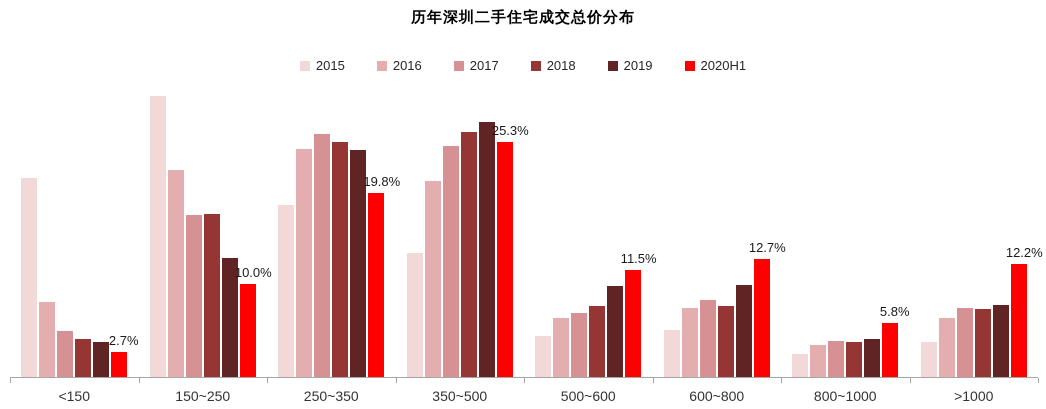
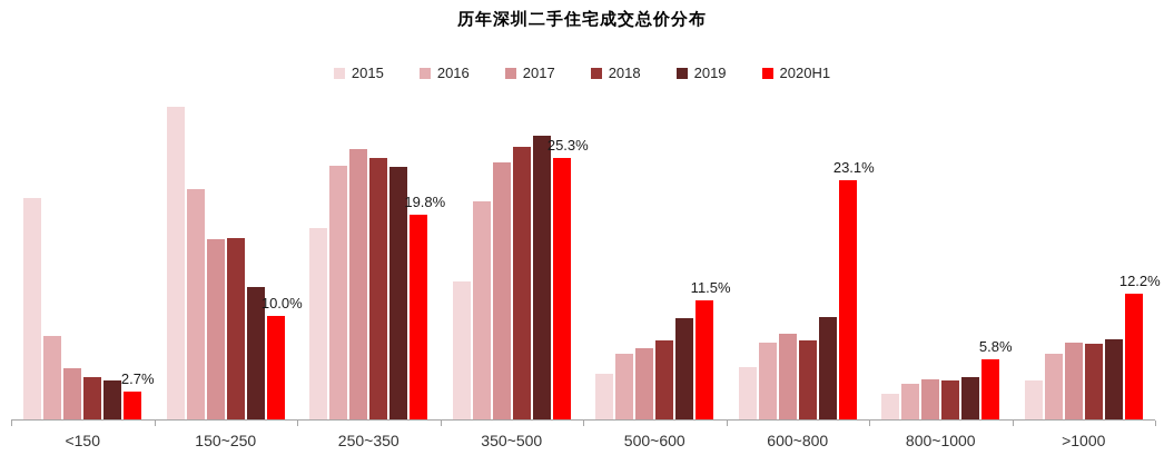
2020H1/600~800: 12.7% -> 23.1%
